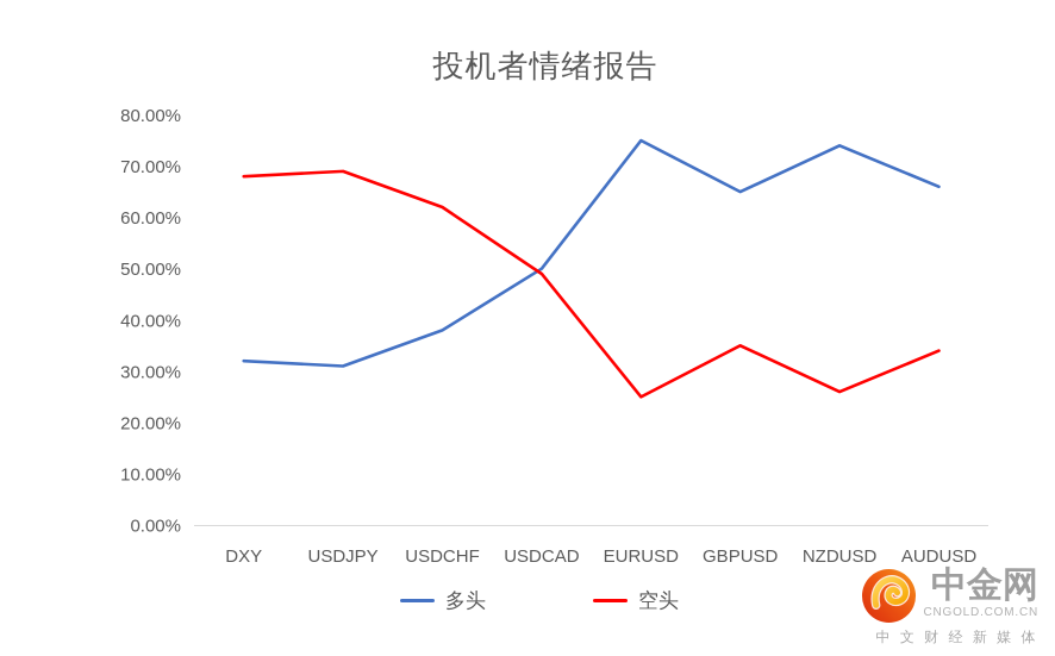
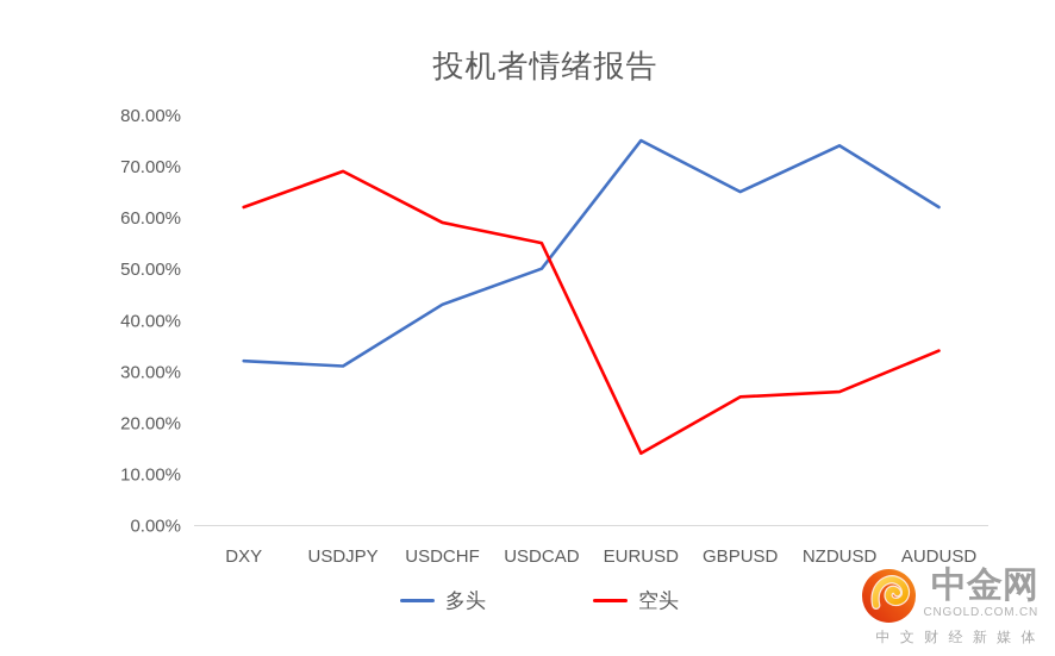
空头/DXY: 68% -> 62%
多头/USDCHF: 38% -> 43%
空头/USDCHF: 62% -> 59%
空头/USDCAD: 49% -> 55%
空头/EURUSD: 25% -> 14%
空头/GBPUSD: 35% -> 25%
多头/AUDUSD: 66% -> 62%
